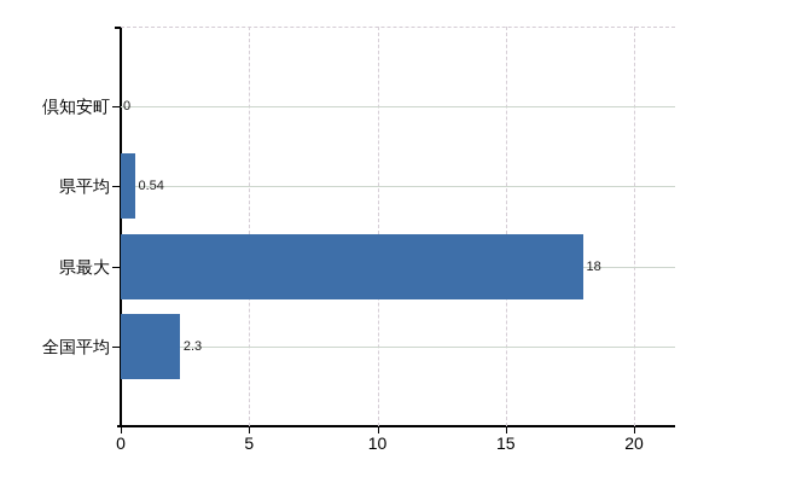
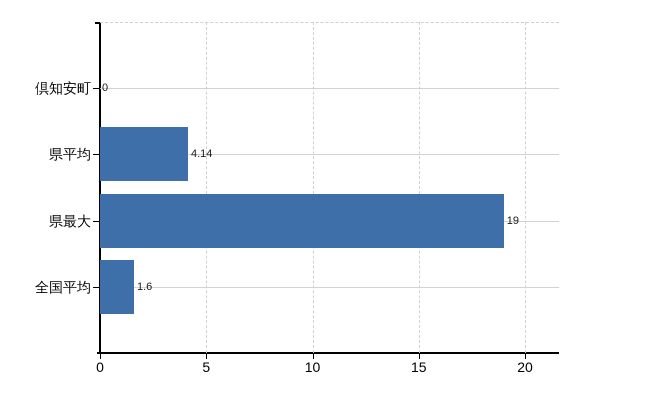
県平均: 0.54 -> 4.14
県最大: 18 -> 19
全国平均: 2.3 -> 1.6
